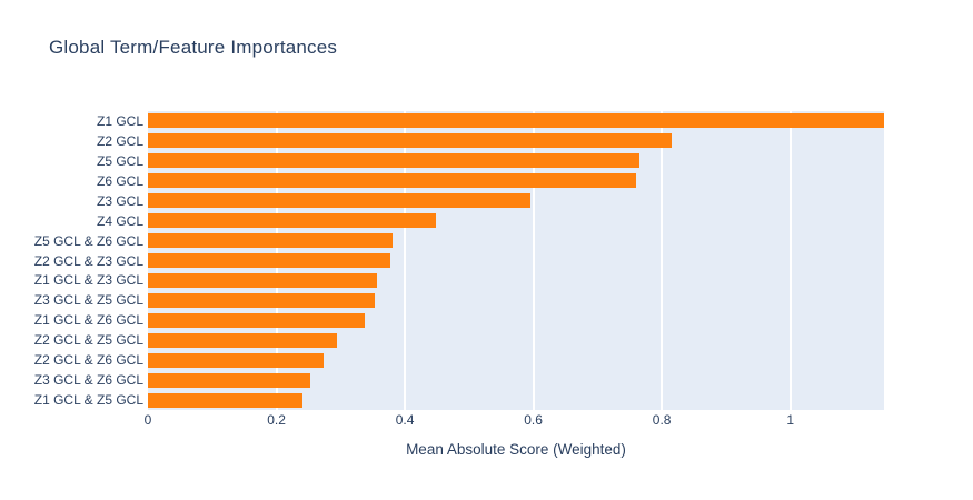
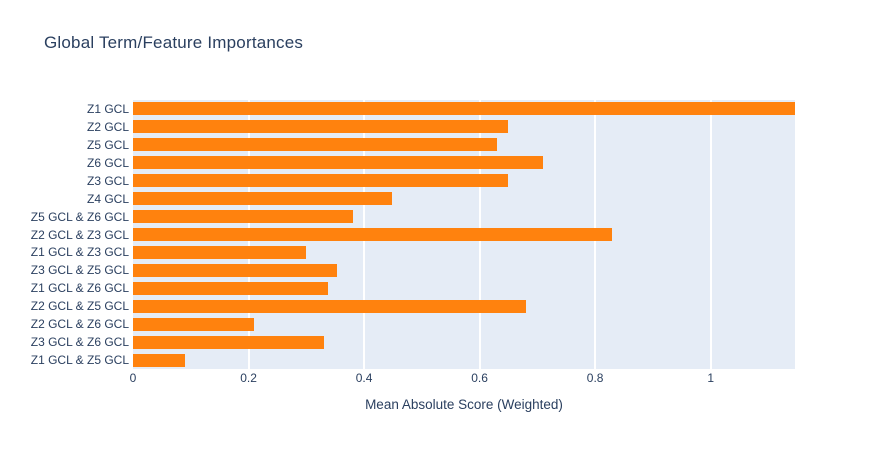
Z2 GCL: 0.82 -> 0.65
Z5 GCL: 0.77 -> 0.63
Z6 GCL: 0.76 -> 0.71
Z3 GCL: 0.60 -> 0.65
Z2 GCL & Z3 GCL: 0.38 -> 0.83
Z1 GCL & Z3 GCL: 0.36 -> 0.30
Z2 GCL & Z5 GCL: 0.29 -> 0.68
Z2 GCL & Z6 GCL: 0.27 -> 0.21
Z3 GCL & Z6 GCL: 0.25 -> 0.33
Z1 GCL & Z5 GCL: 0.24 -> 0.09
